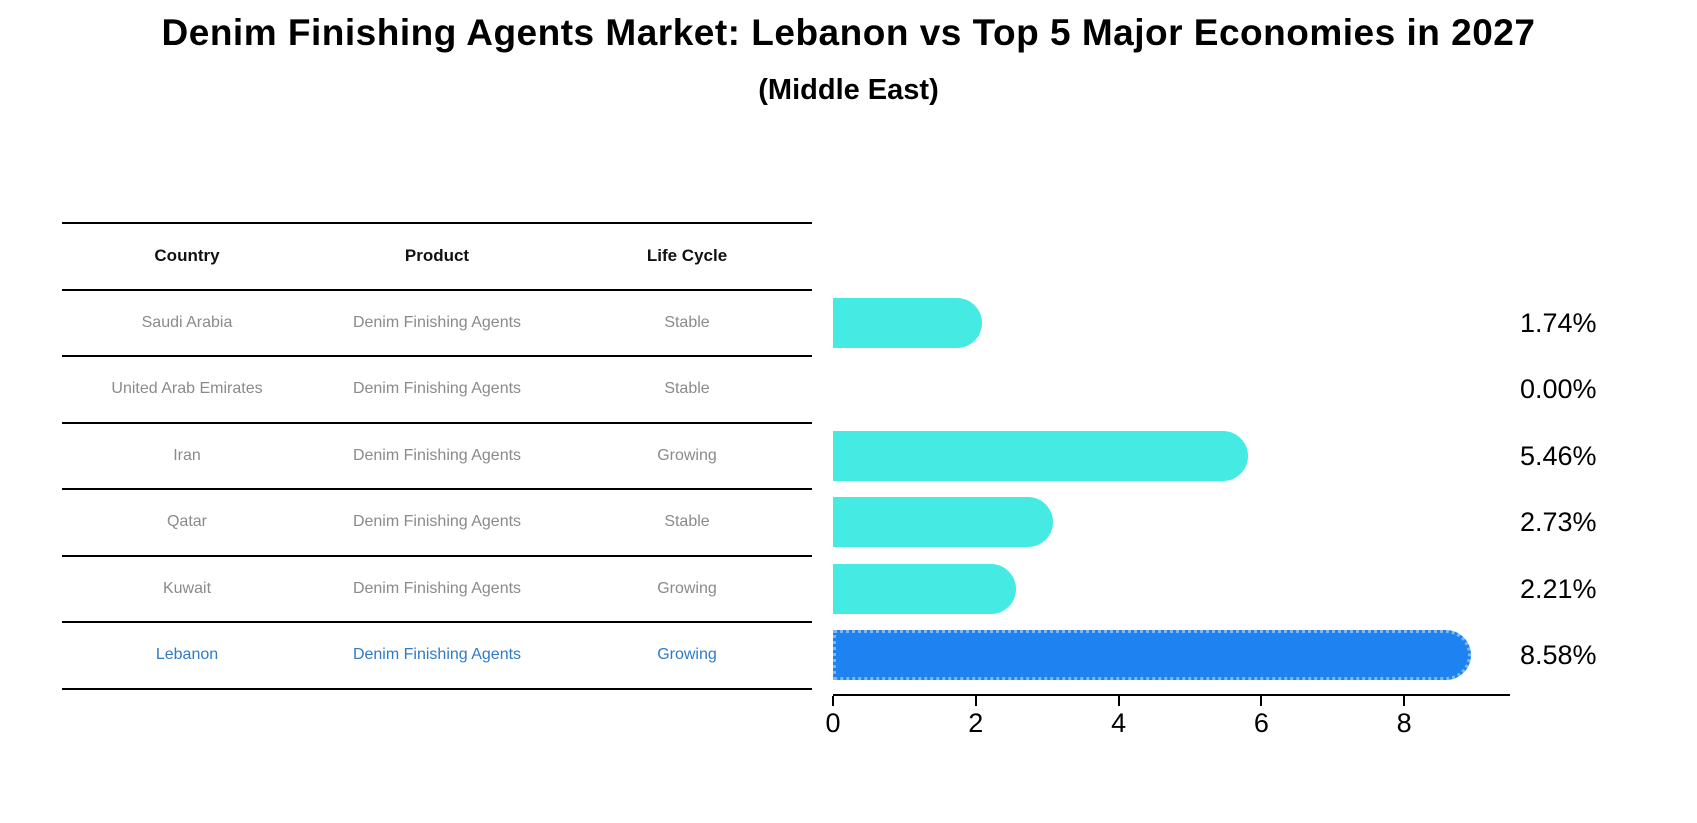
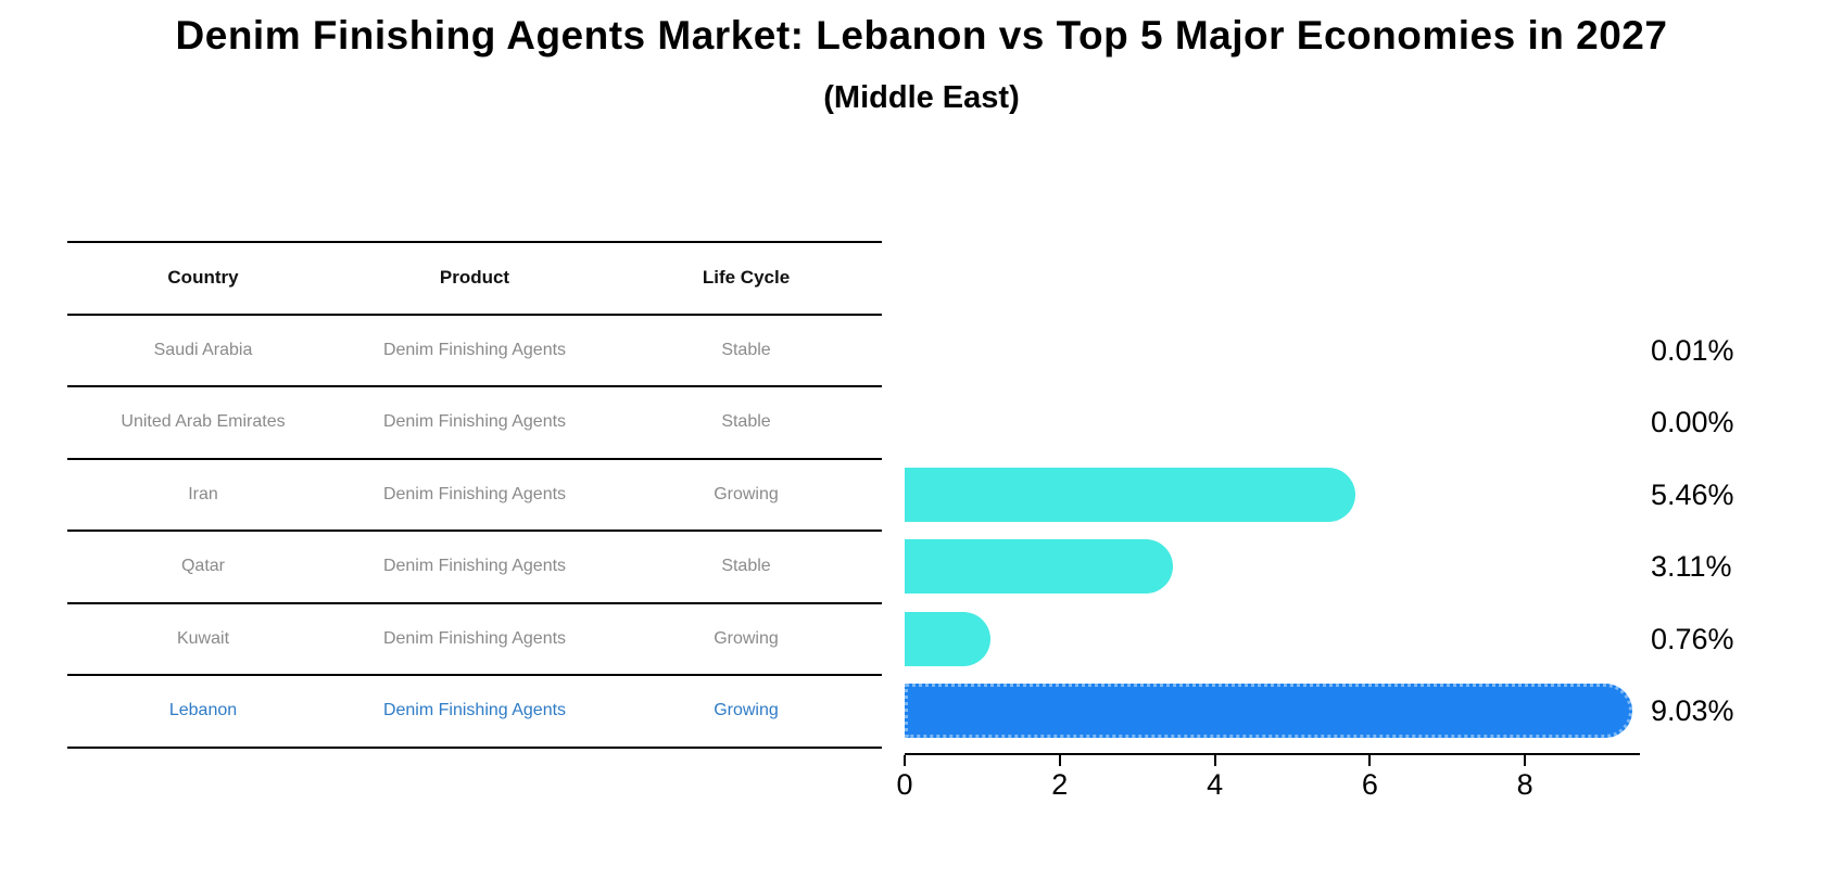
Saudi Arabia: 1.74% -> 0.01%
Qatar: 2.73% -> 3.11%
Kuwait: 2.21% -> 0.76%
Lebanon: 8.58% -> 9.03%
